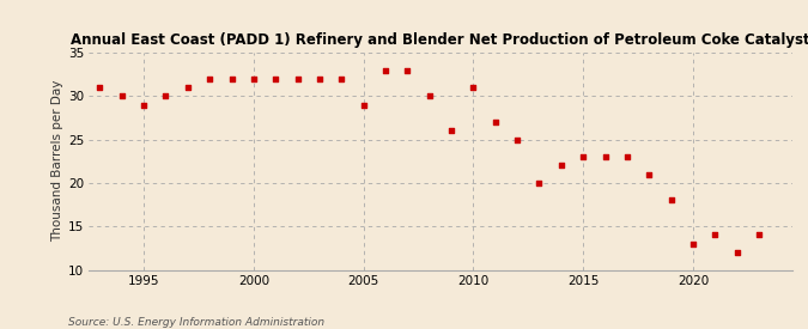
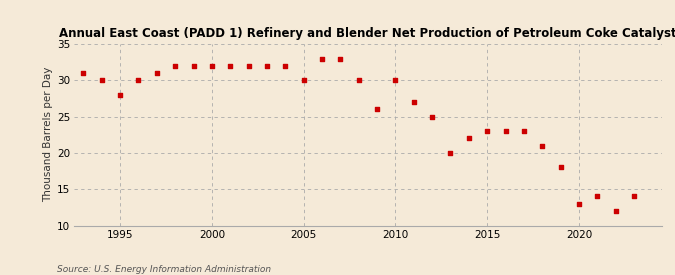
1995: 29 -> 28
2005: 29 -> 30
2010: 31 -> 30
